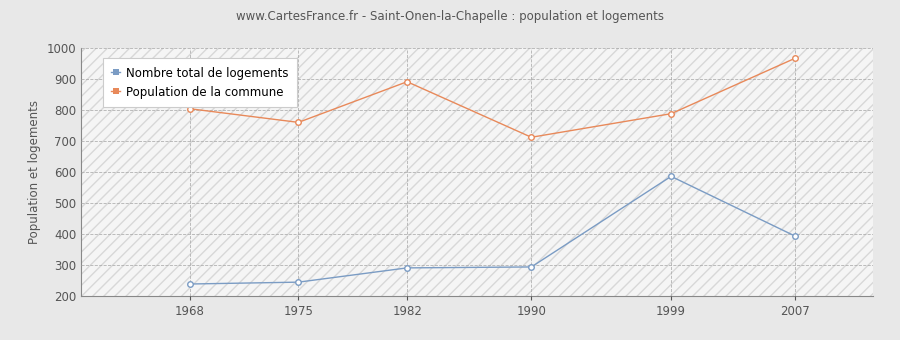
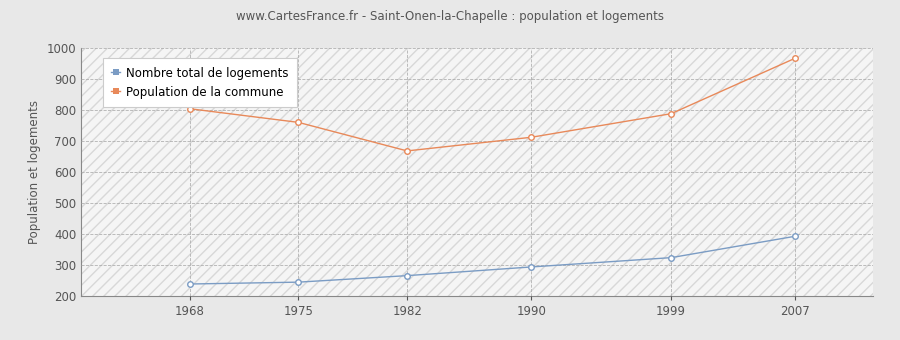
Nombre total de logements/1982: 290 -> 265
Population de la commune/1982: 890 -> 667
Nombre total de logements/1999: 585 -> 323
